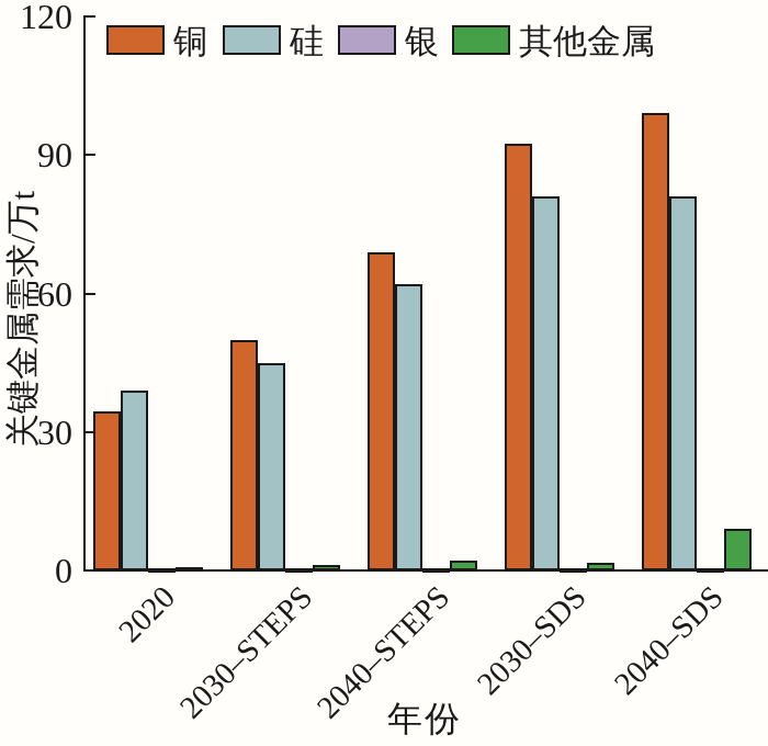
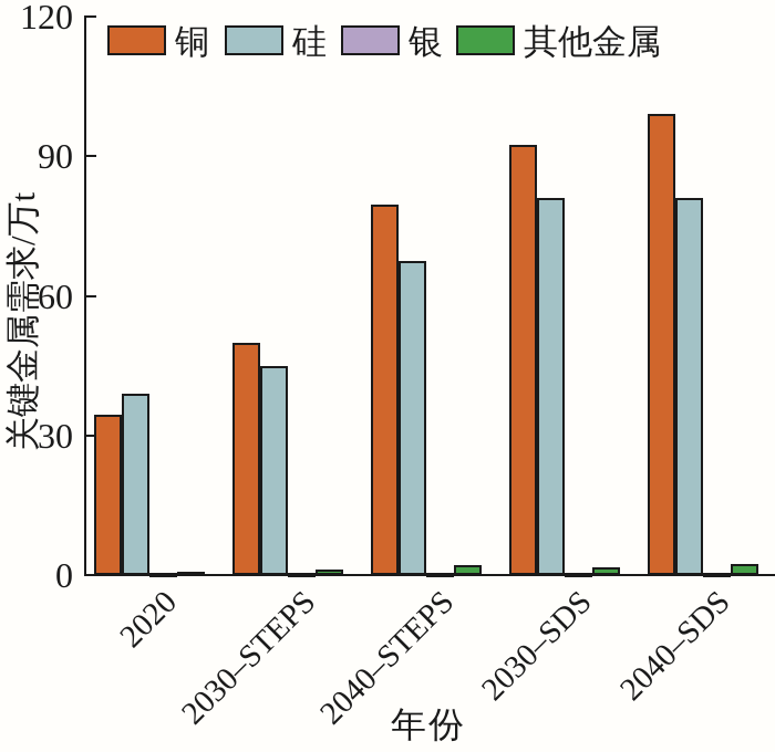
铜/2040–STEPS: 69 -> 80
硅/2040–STEPS: 62 -> 68
其他金属/2040–SDS: 9 -> 2
